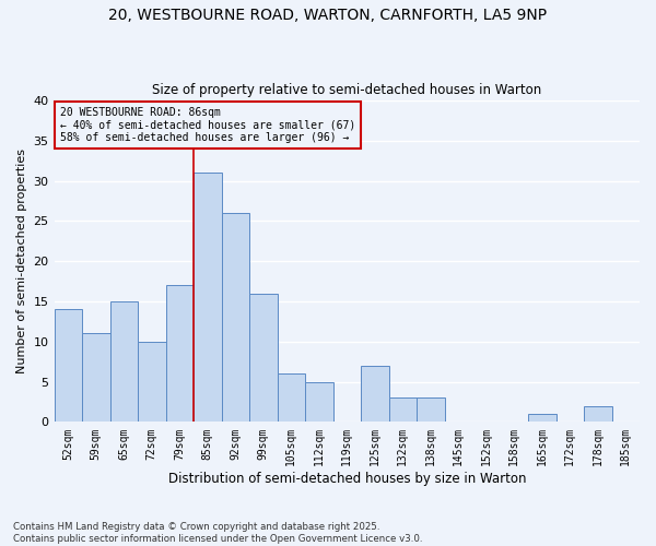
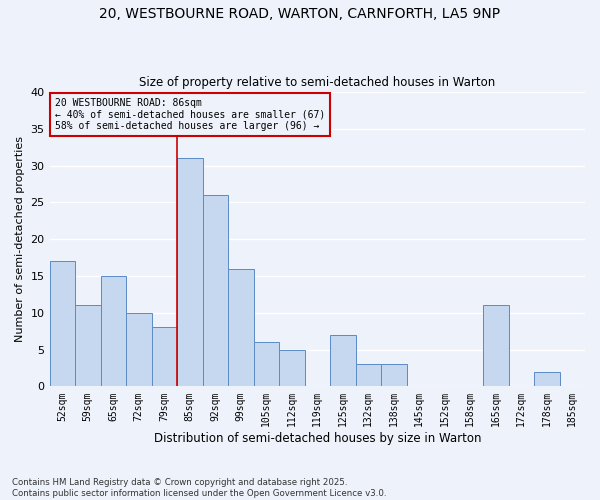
52sqm: 14 -> 17
79sqm: 17 -> 8
165sqm: 1 -> 11
